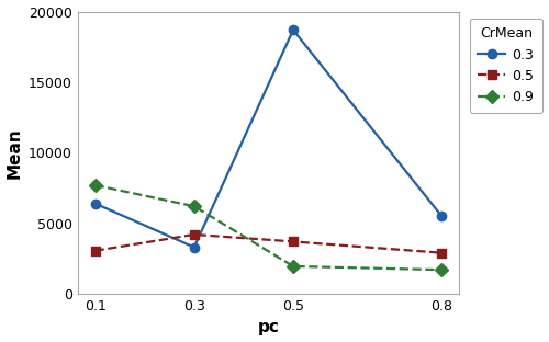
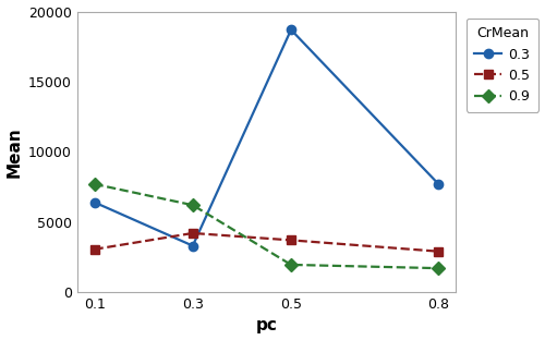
0.3/0.8: 5500 -> 7700
